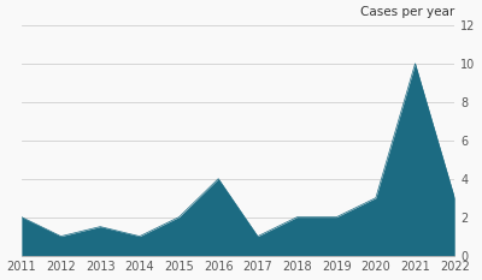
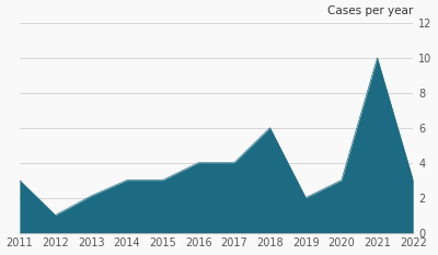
2011: 2.0 -> 3.0
2013: 1.5 -> 2.1
2014: 1.0 -> 3.0
2015: 2.0 -> 3.0
2017: 1.0 -> 4.0
2018: 2.0 -> 6.0
